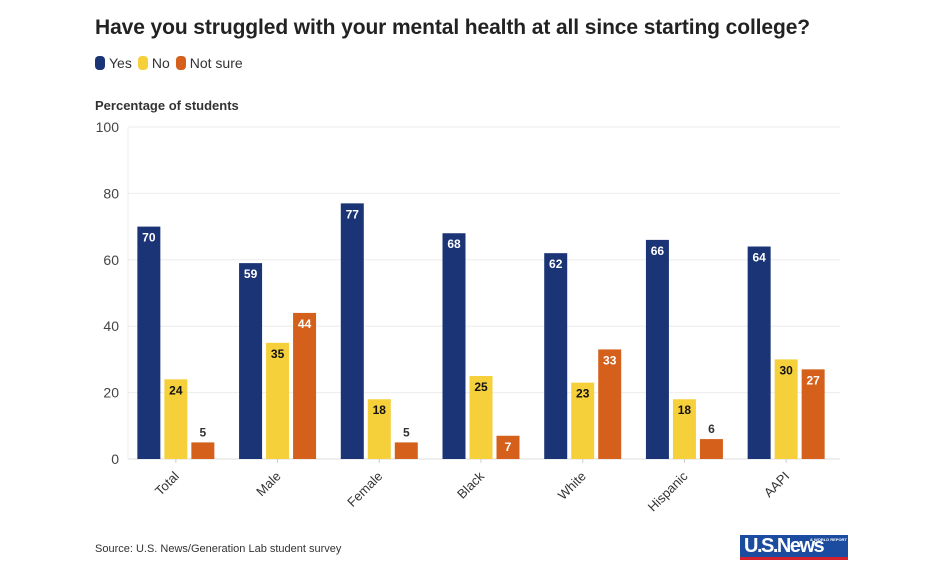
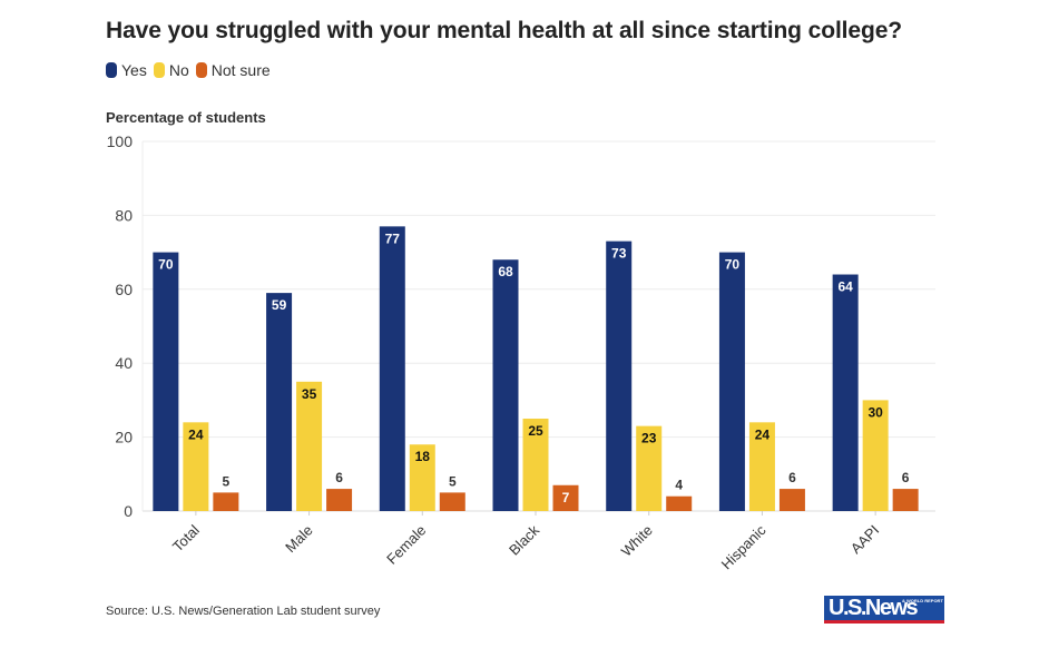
Not sure/Male: 44 -> 6
Yes/White: 62 -> 73
Not sure/White: 33 -> 4
Yes/Hispanic: 66 -> 70
No/Hispanic: 18 -> 24
Not sure/AAPI: 27 -> 6
